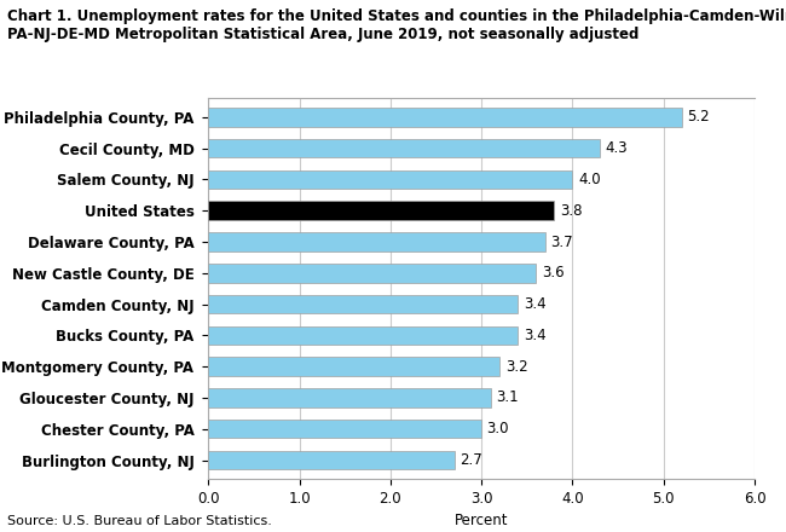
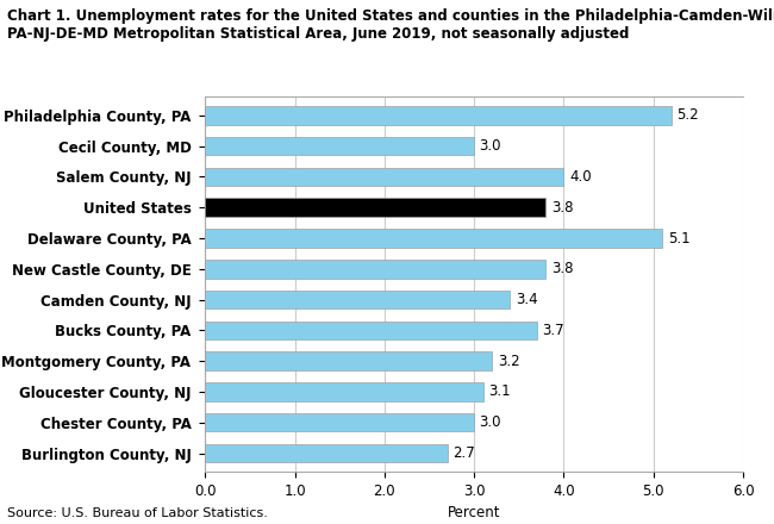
Cecil County, MD: 4.3 -> 3.0
Delaware County, PA: 3.7 -> 5.1
New Castle County, DE: 3.6 -> 3.8
Bucks County, PA: 3.4 -> 3.7
